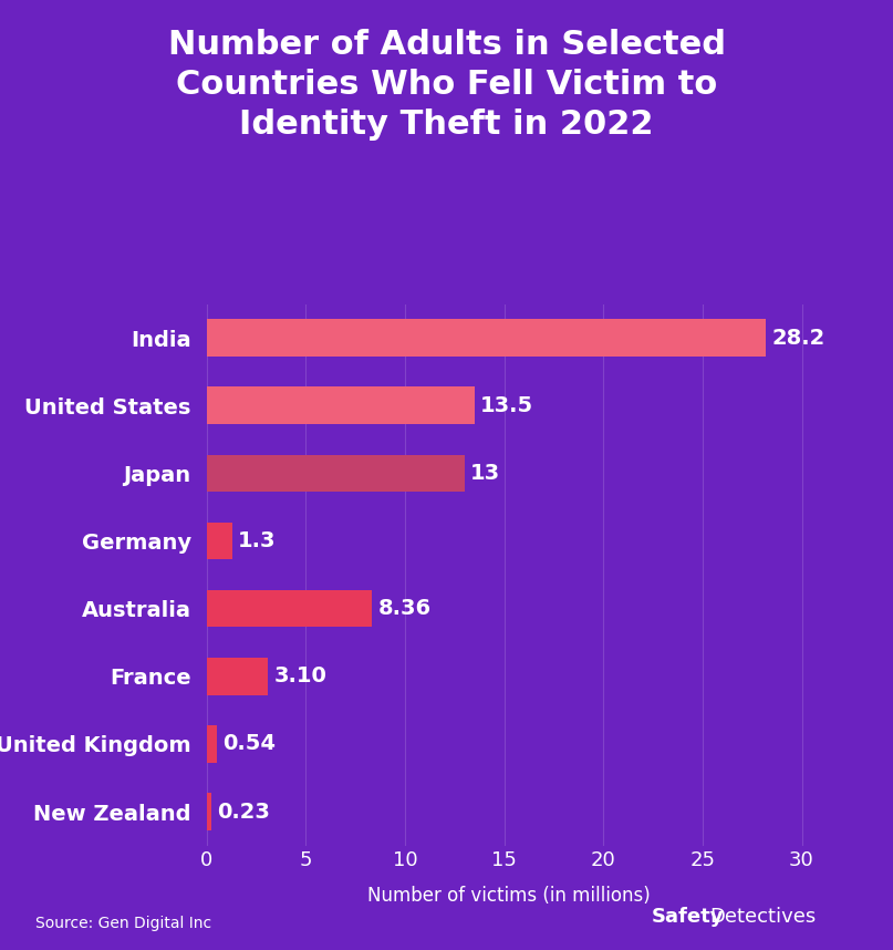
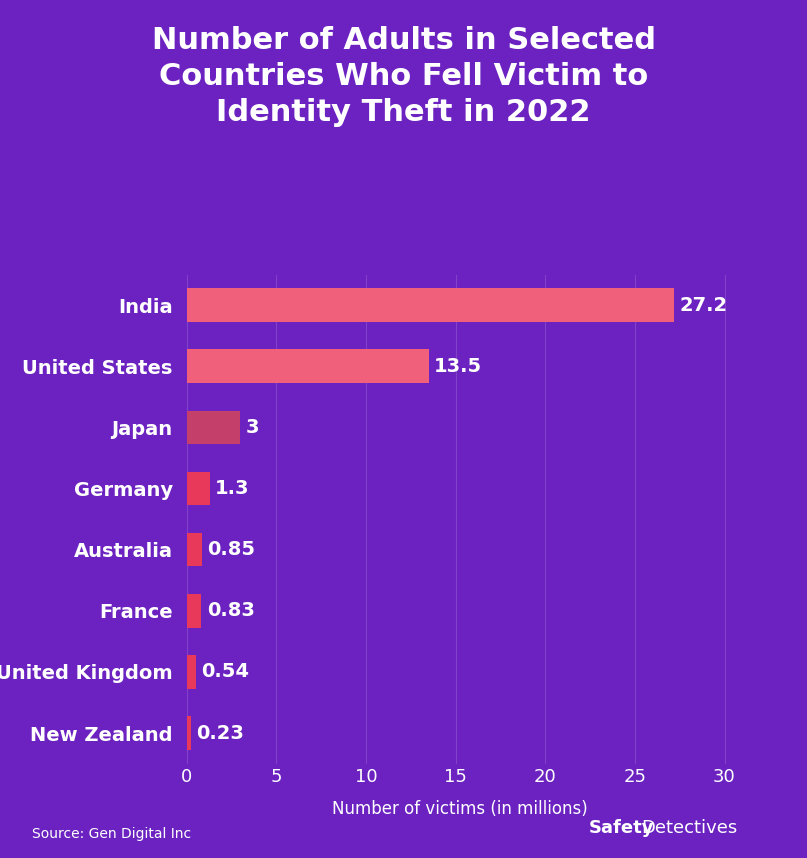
India: 28.2 -> 27.2
Japan: 13 -> 3
Australia: 8.36 -> 0.85
France: 3.10 -> 0.83
